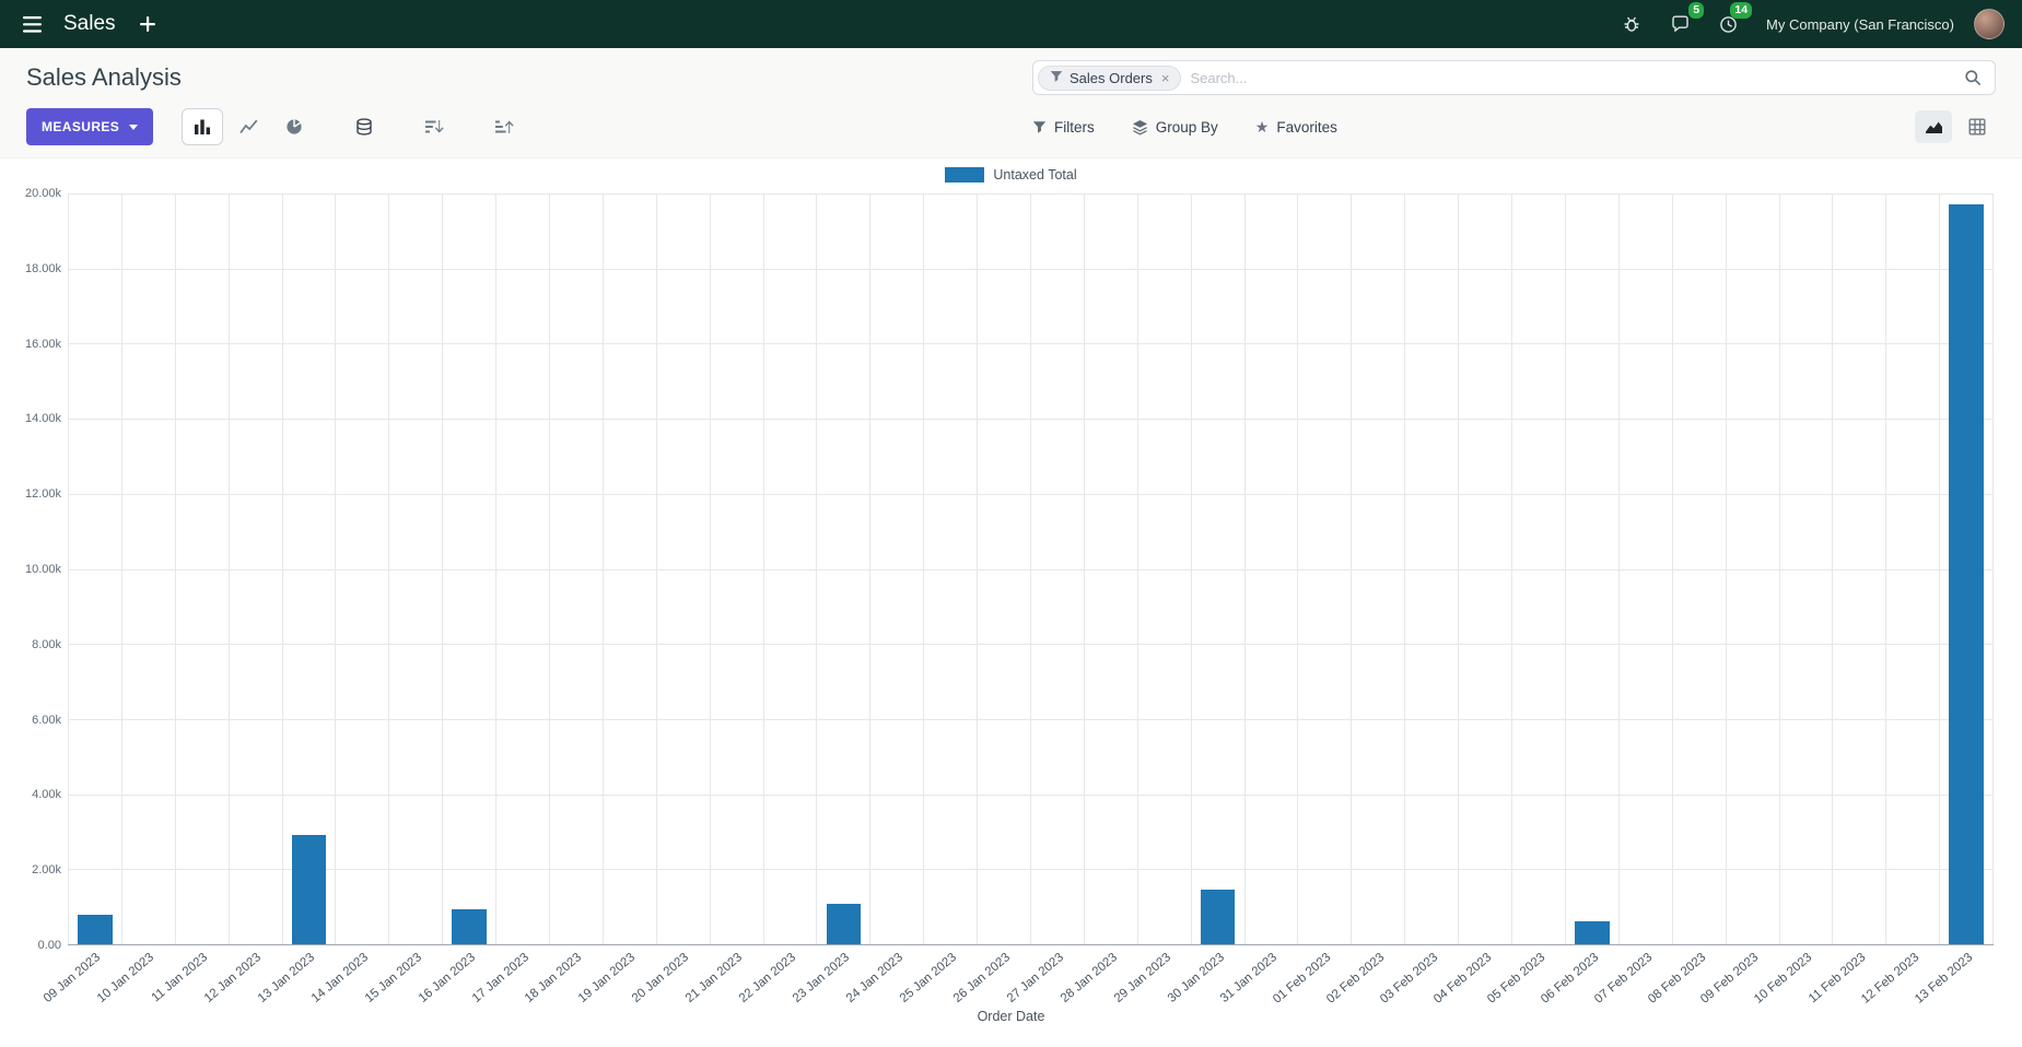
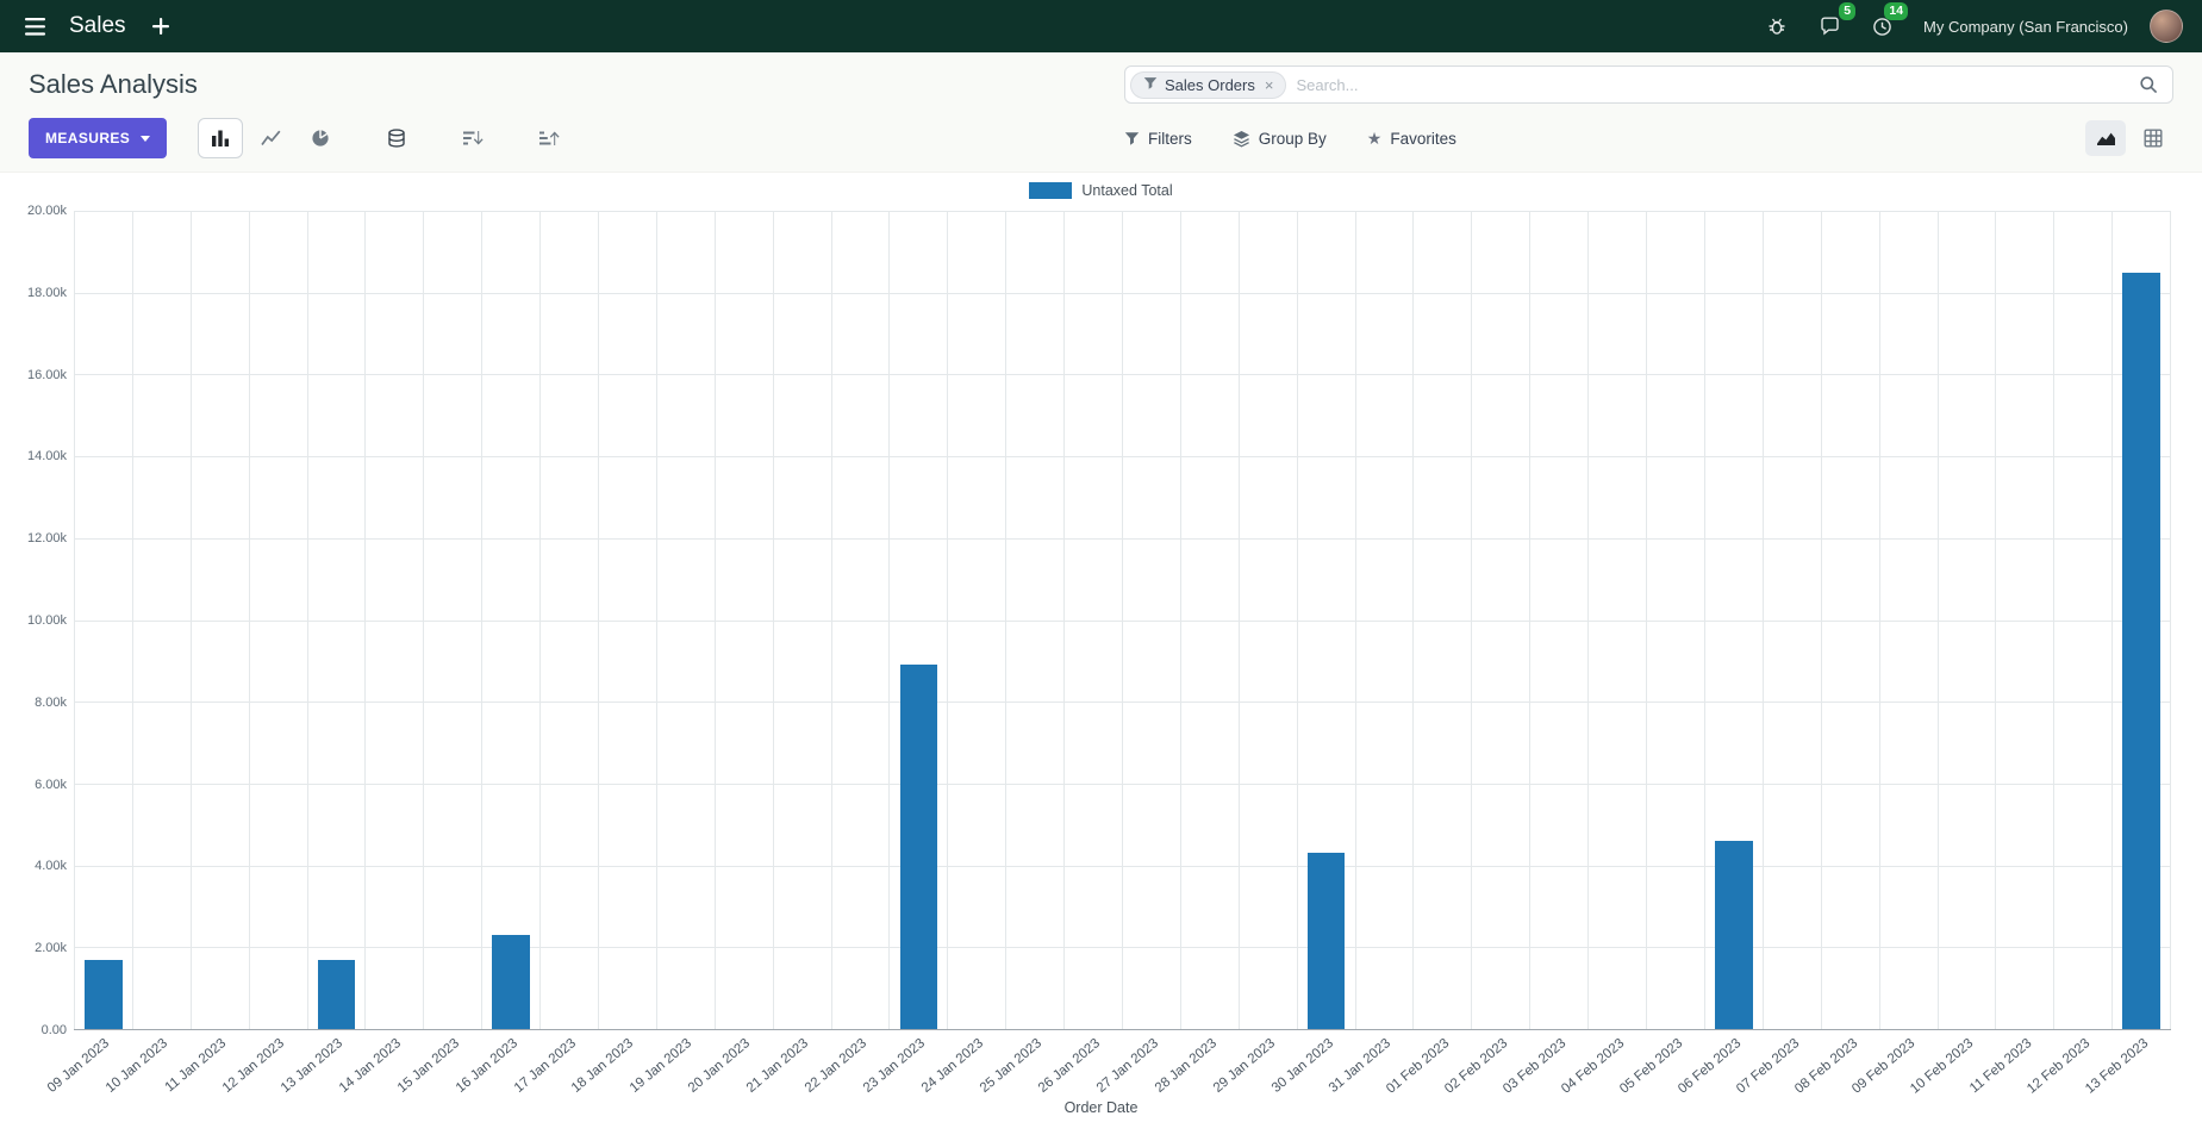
09 Jan 2023: 0.8k -> 1.7k
13 Jan 2023: 2.9k -> 1.7k
16 Jan 2023: 0.9k -> 2.3k
23 Jan 2023: 1.1k -> 8.9k
30 Jan 2023: 1.4k -> 4.3k
06 Feb 2023: 0.6k -> 4.6k
13 Feb 2023: 19.7k -> 18.5k
